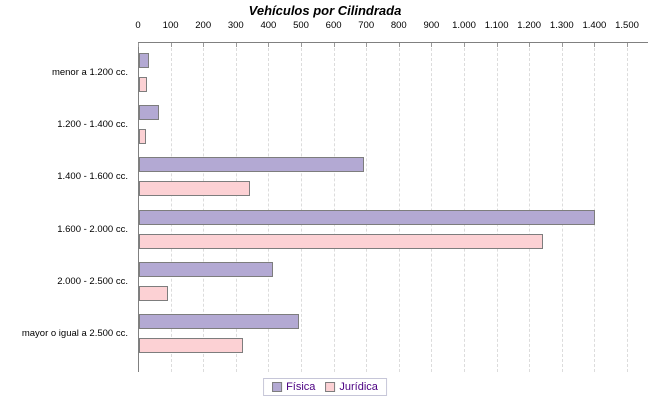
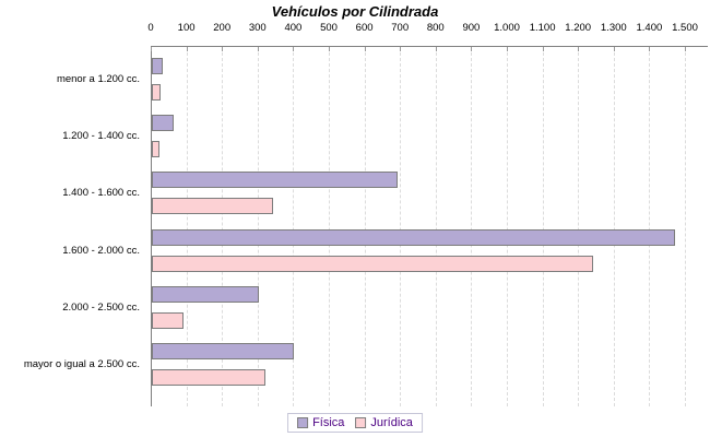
Física/1.600 - 2.000 cc.: 1400 -> 1470
Física/2.000 - 2.500 cc.: 410 -> 300
Física/mayor o igual a 2.500 cc.: 490 -> 400
